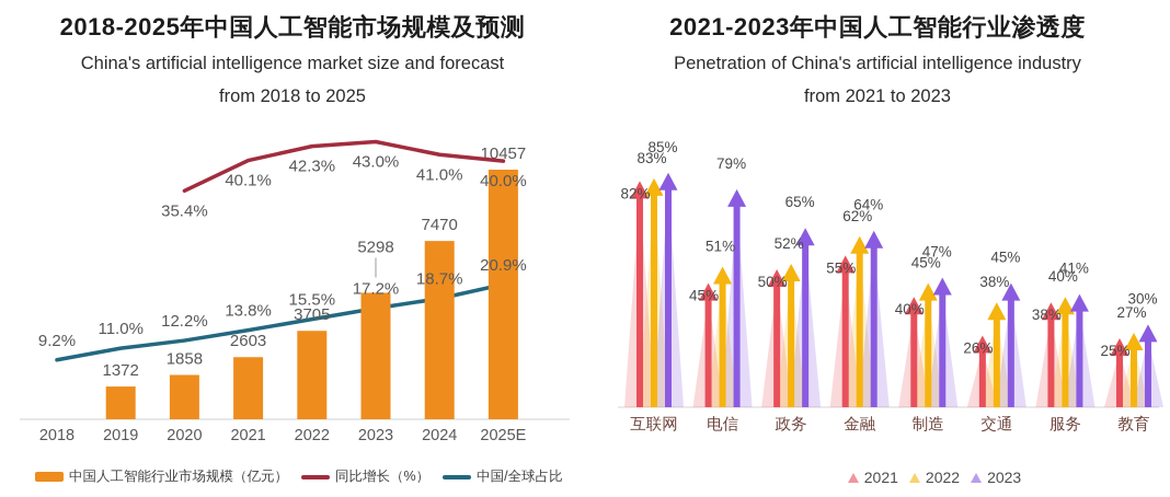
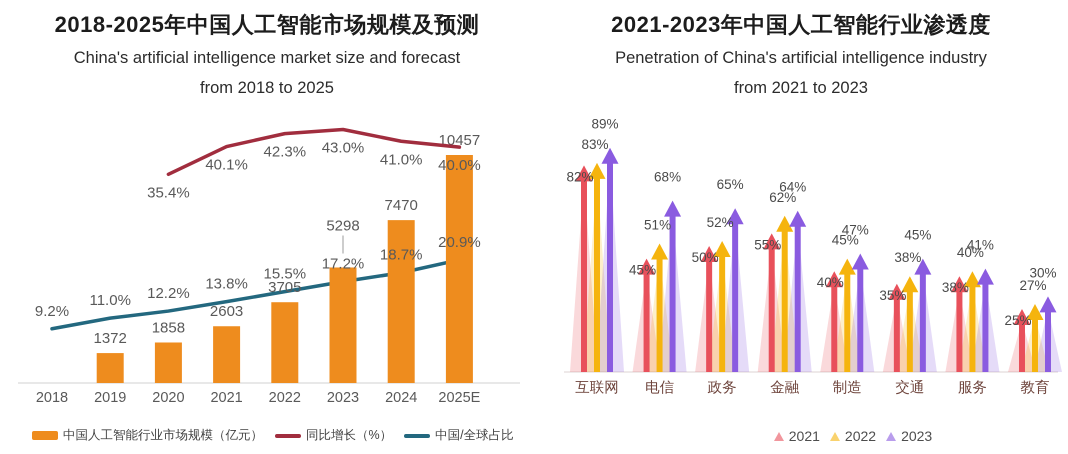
2021-2023年中国人工智能行业渗透度/2023/互联网: 85% -> 89%
2021-2023年中国人工智能行业渗透度/2023/电信: 79% -> 68%
2021-2023年中国人工智能行业渗透度/2021/交通: 26% -> 35%
